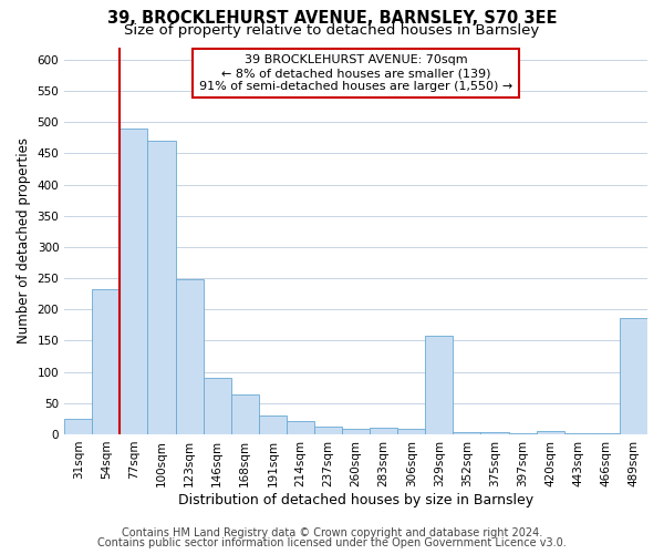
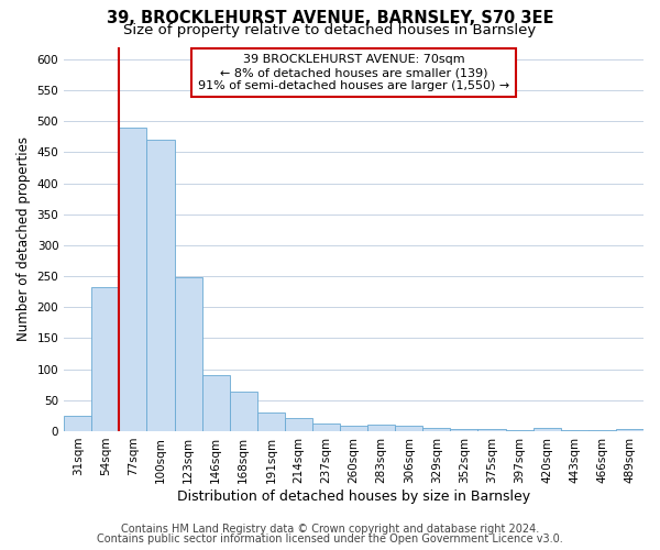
329sqm: 158 -> 5
489sqm: 186 -> 3
